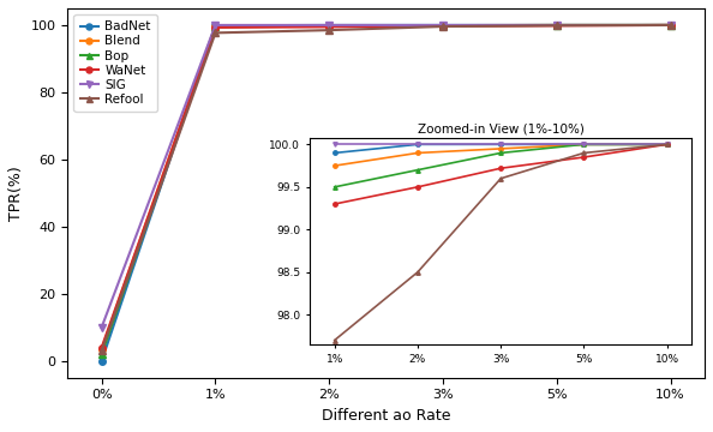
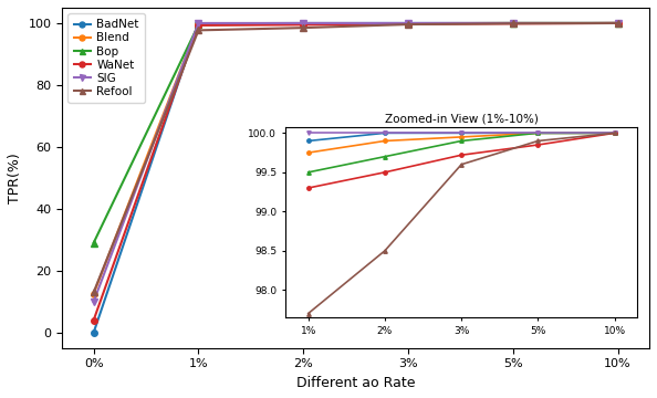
Blend/0%: 3.5 -> 12.5
Bop/0%: 2.0 -> 29.0
Refool/0%: 3.0 -> 13.0
